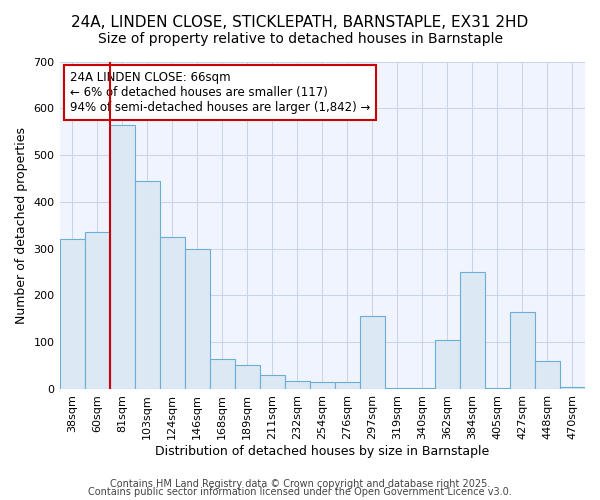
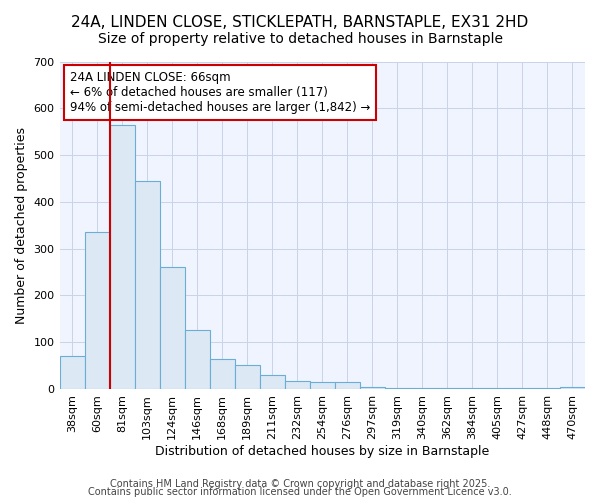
38sqm: 320 -> 70
124sqm: 325 -> 260
146sqm: 300 -> 125
297sqm: 155 -> 4
362sqm: 105 -> 1
384sqm: 250 -> 1
427sqm: 165 -> 1
448sqm: 60 -> 1
